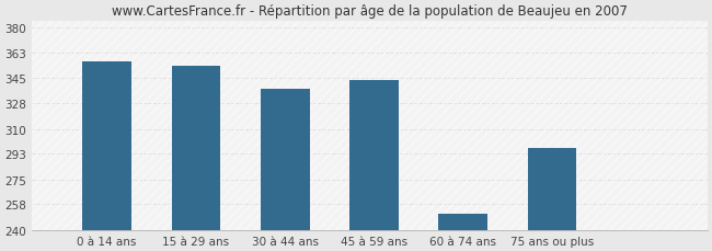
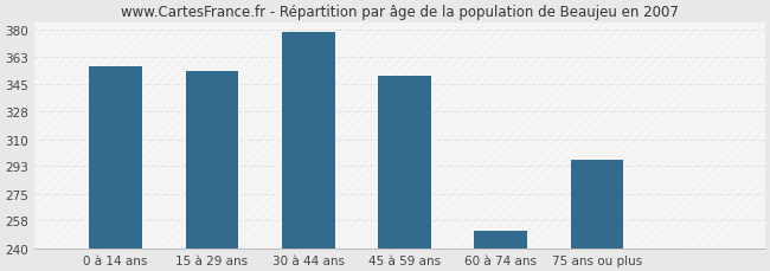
30 à 44 ans: 338 -> 379
45 à 59 ans: 344 -> 351
